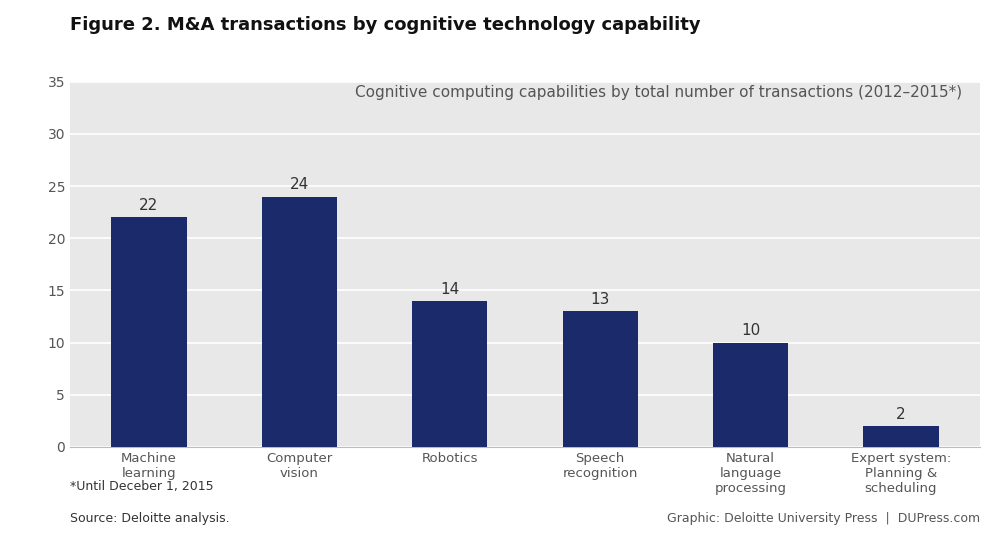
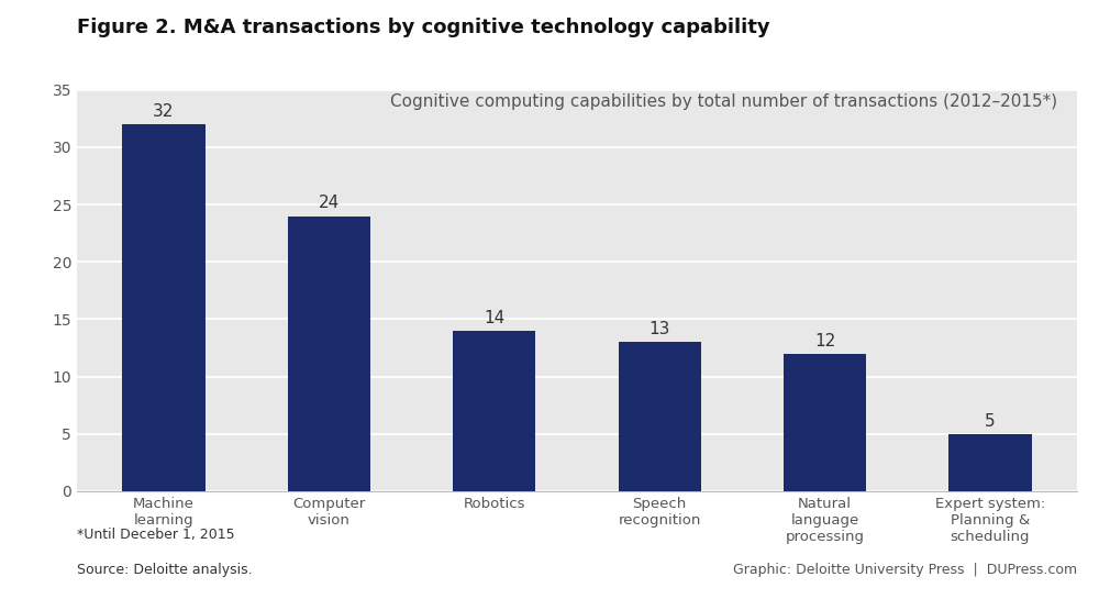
Machine learning: 22 -> 32
Natural language processing: 10 -> 12
Expert system: Planning & scheduling: 2 -> 5
